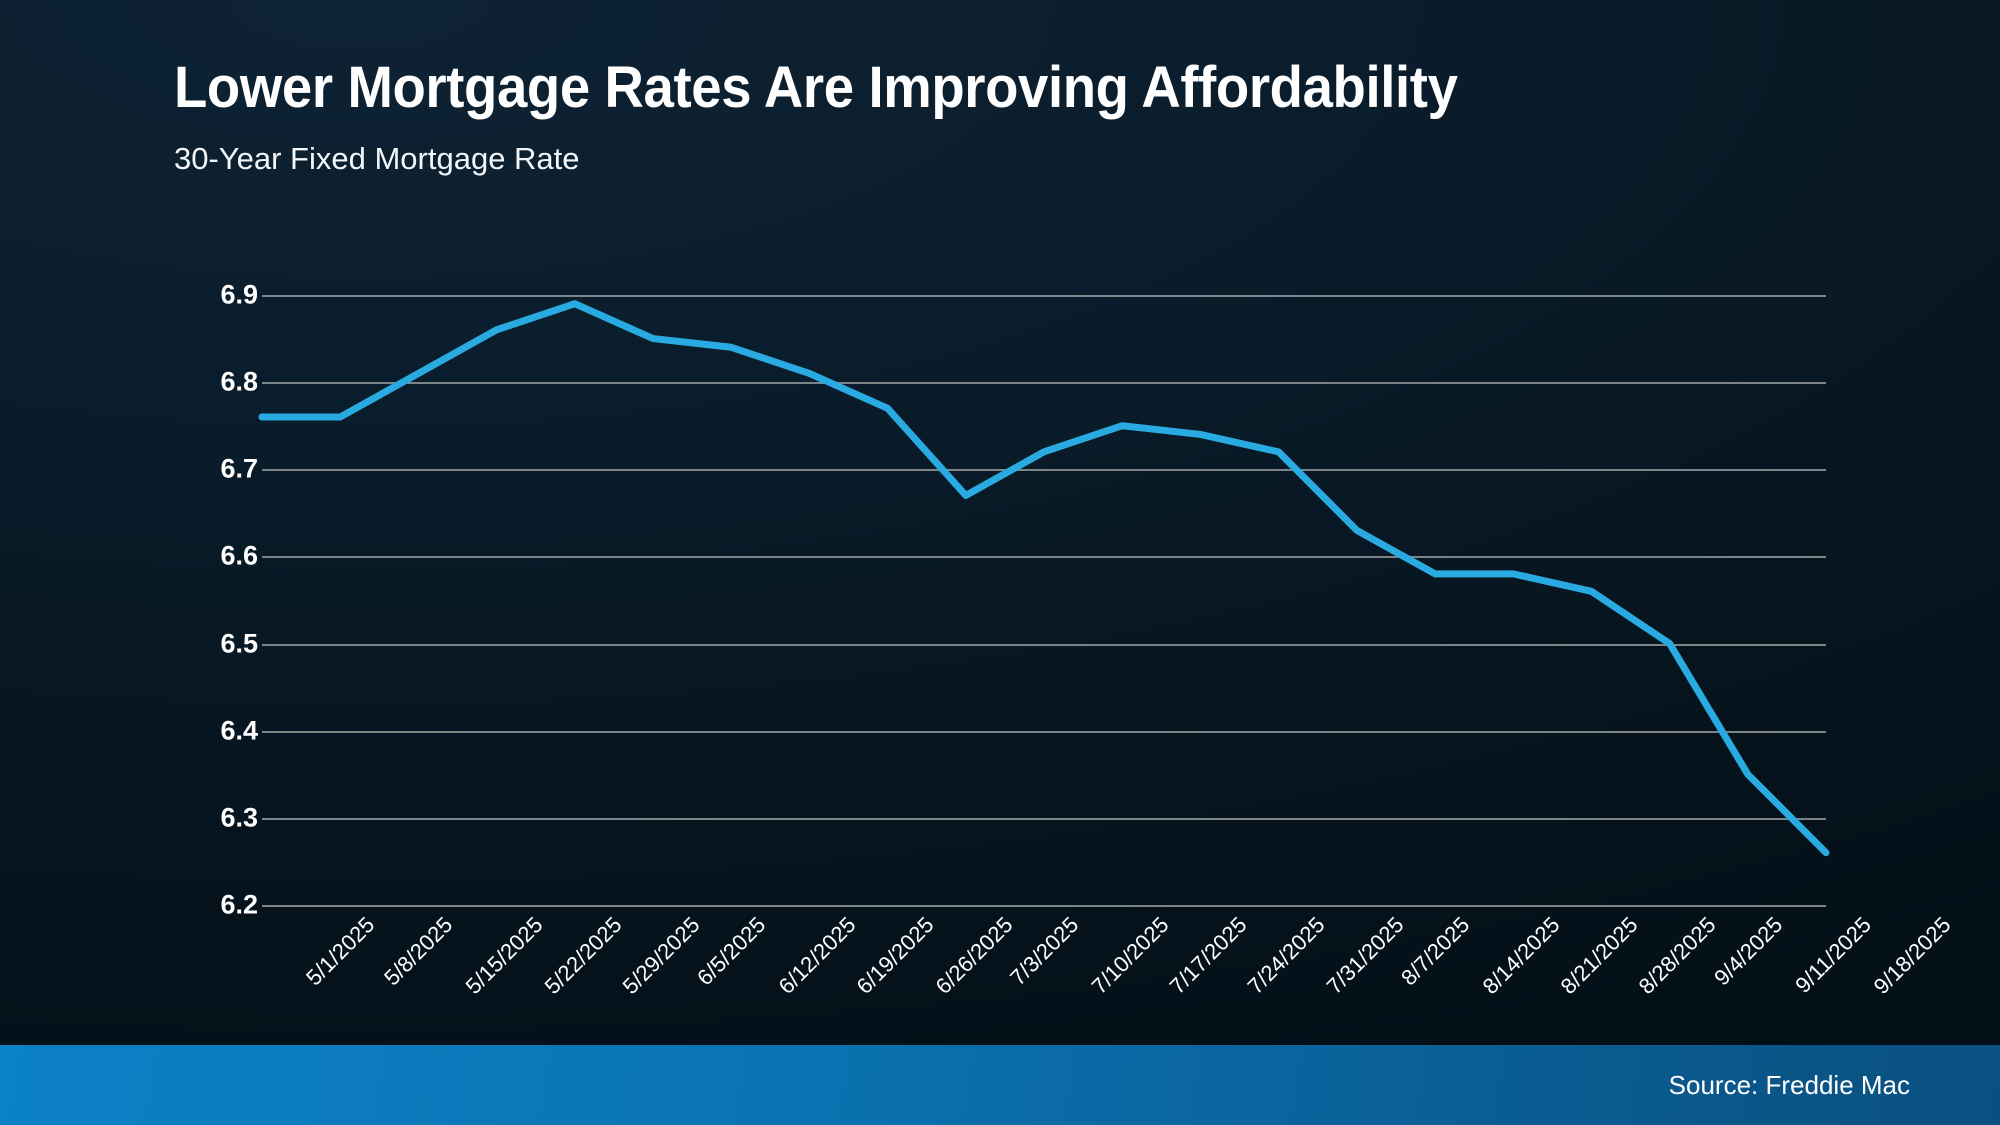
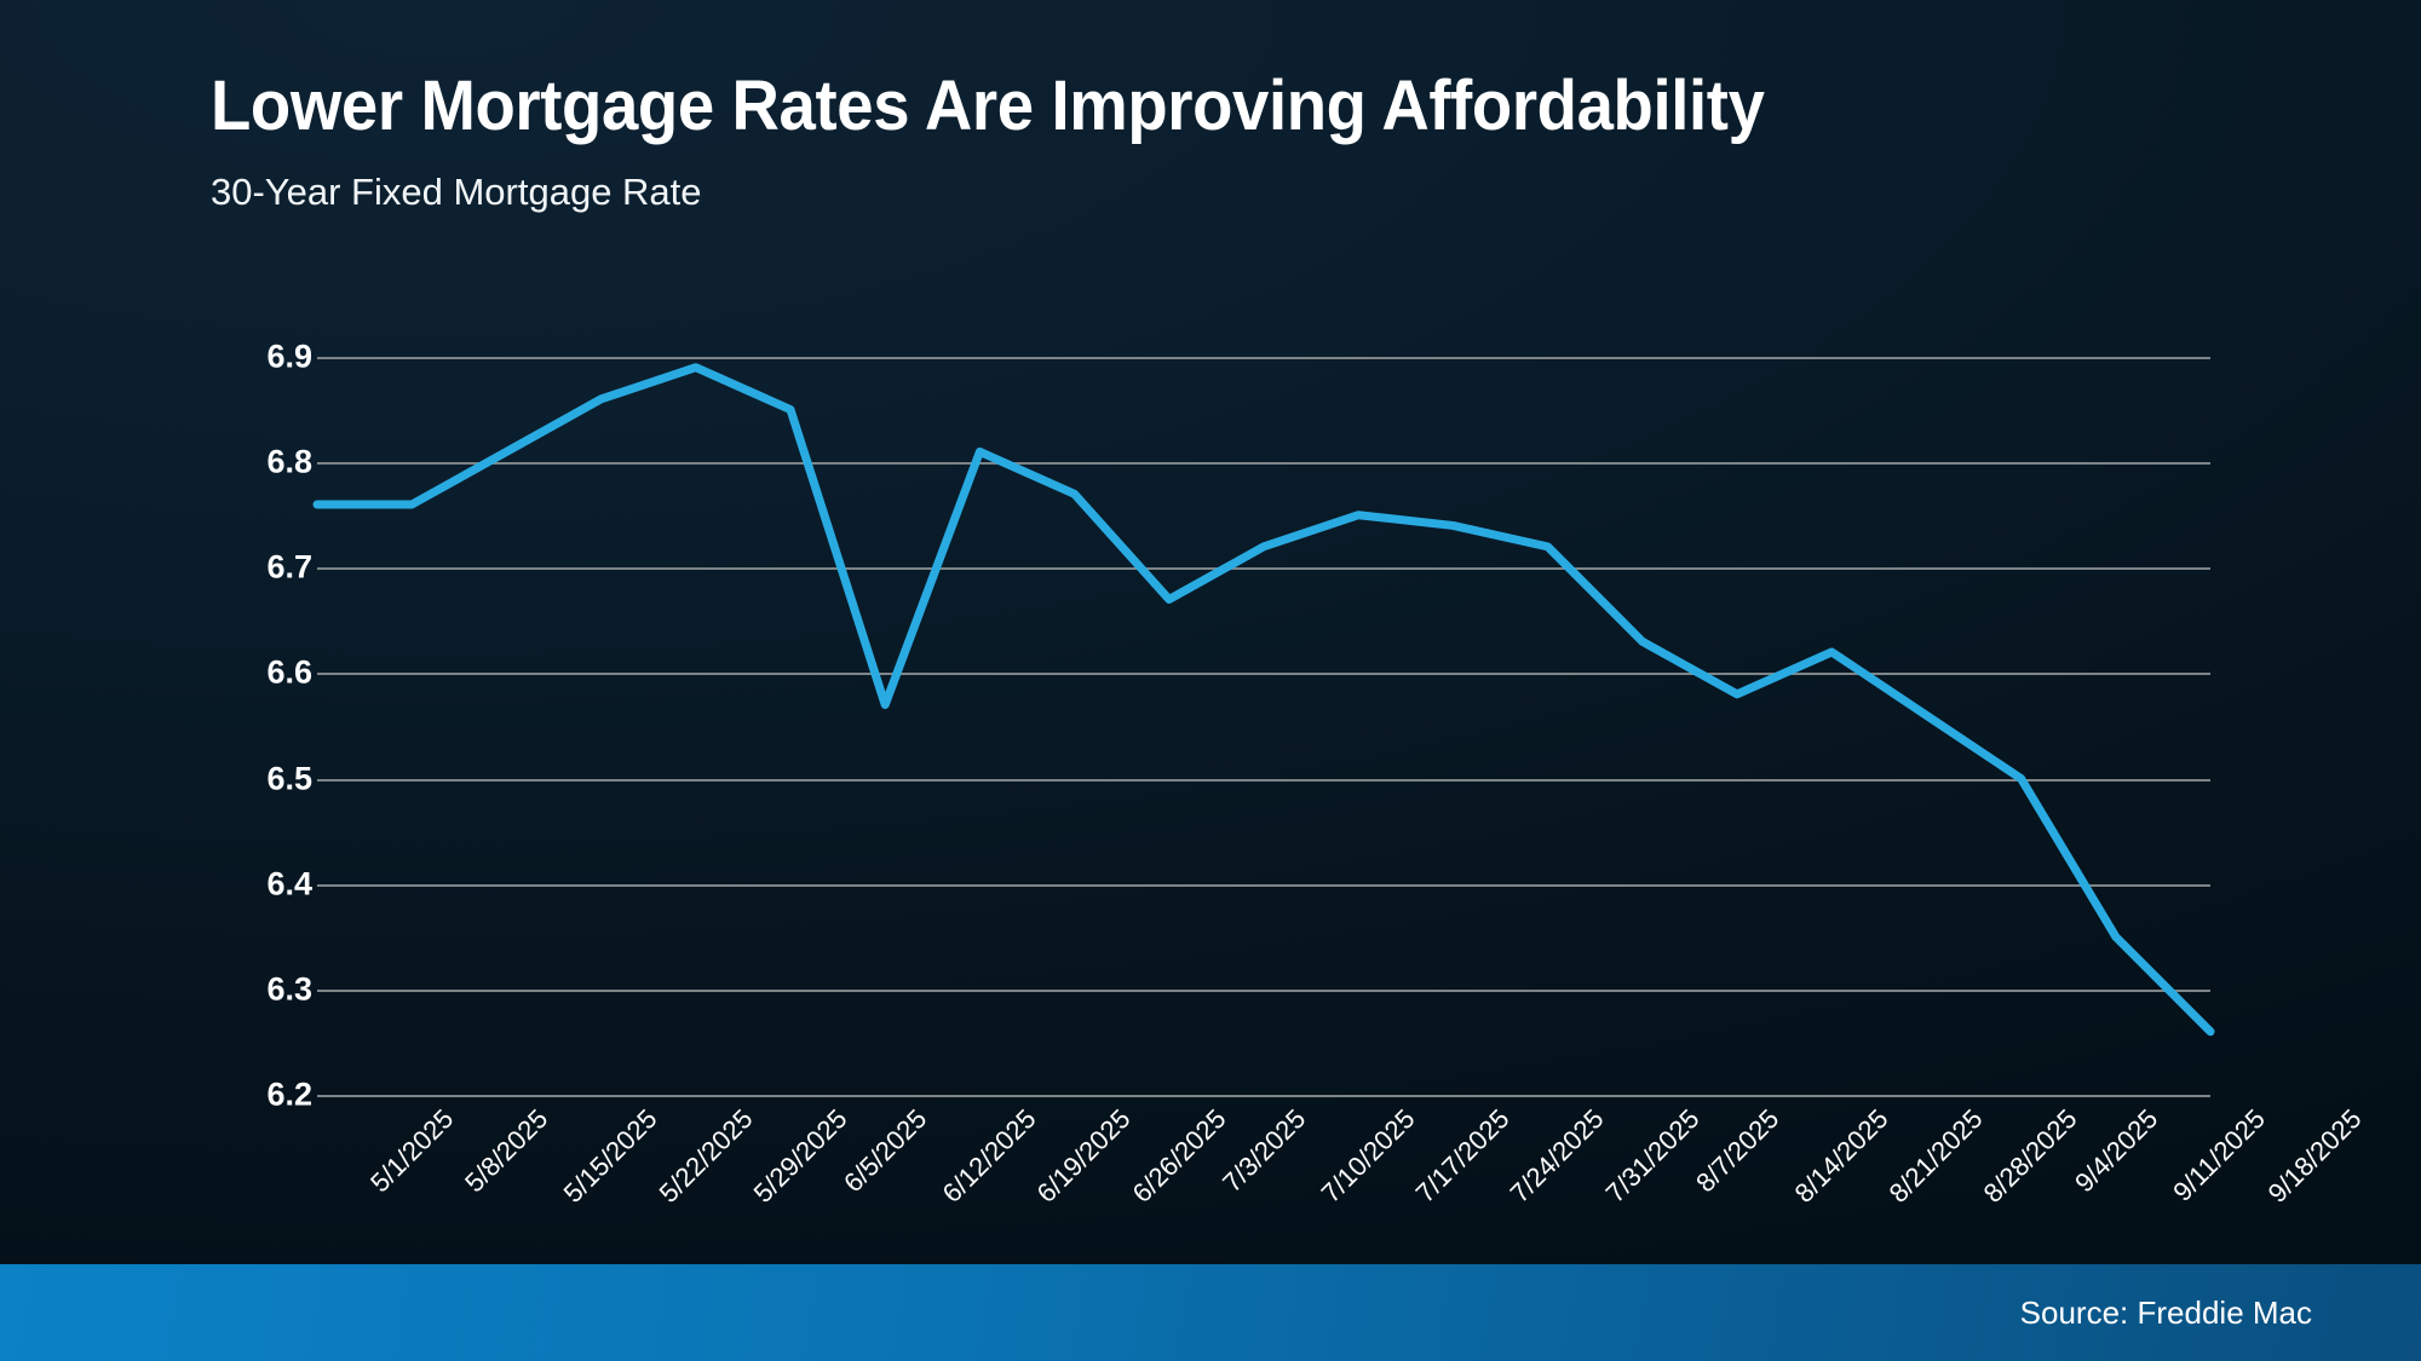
6/12/2025: 6.84 -> 6.57
8/21/2025: 6.58 -> 6.62
